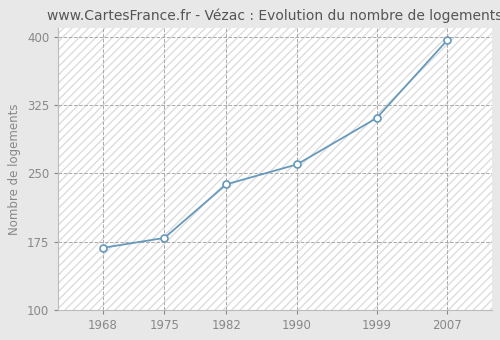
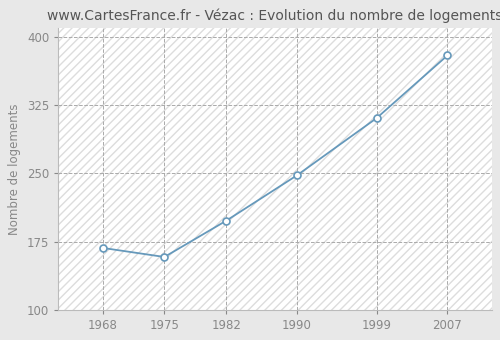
1975: 179 -> 158
1982: 238 -> 198
1990: 260 -> 248
2007: 397 -> 380
